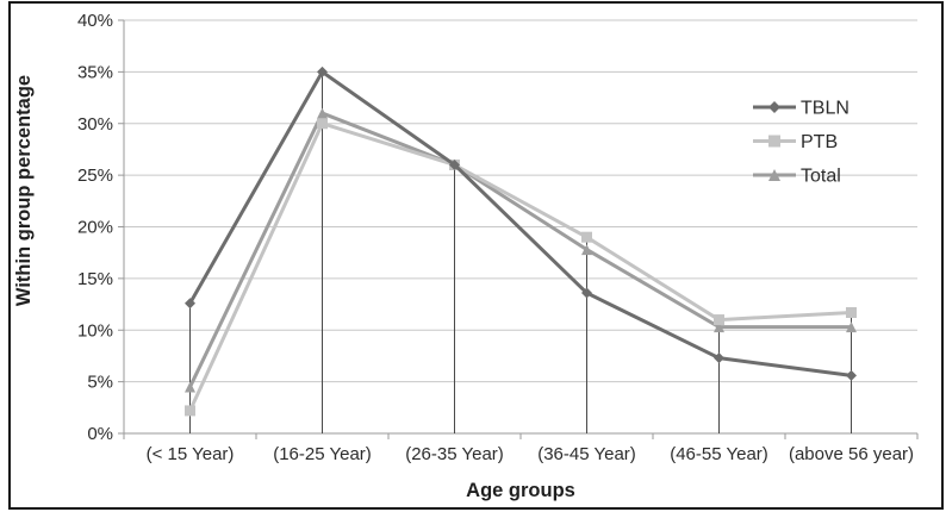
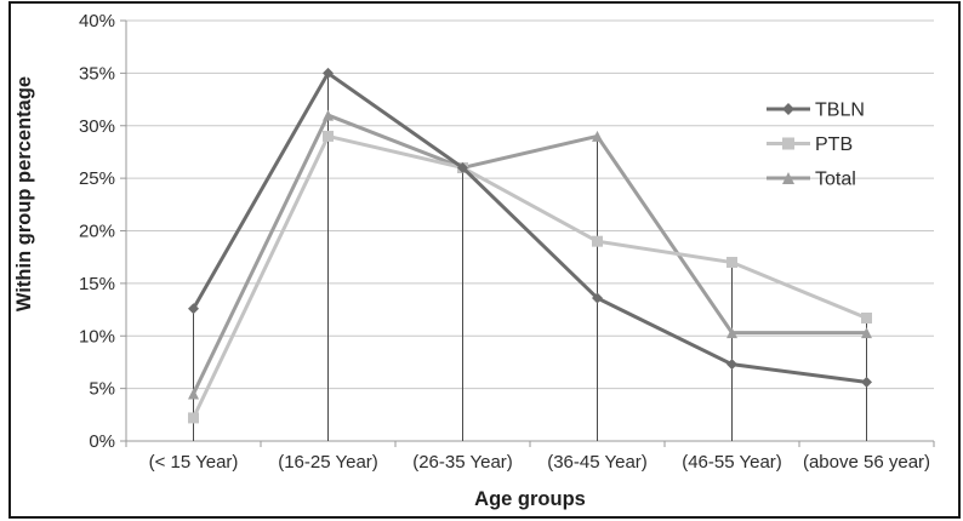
PTB/(16-25 Year): 30% -> 29%
Total/(36-45 Year): 18% -> 29%
PTB/(46-55 Year): 11% -> 17%
